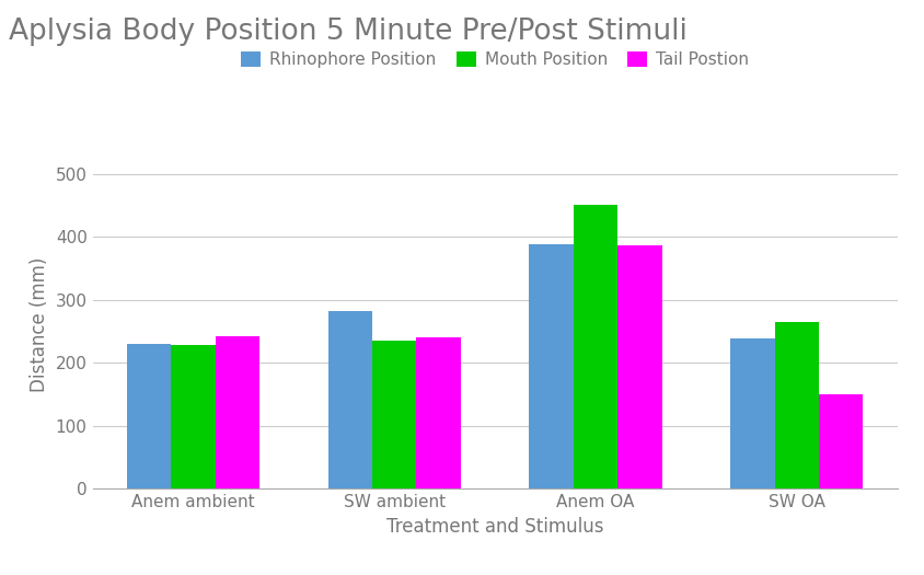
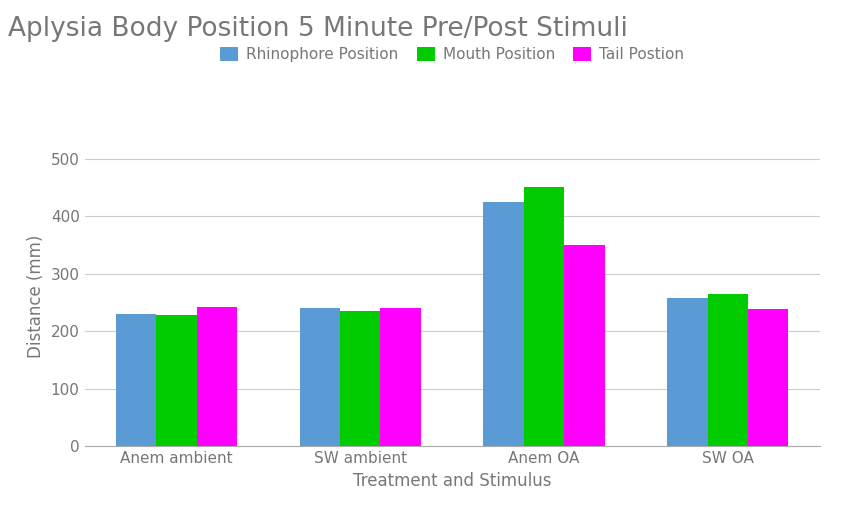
Rhinophore Position/SW ambient: 282 -> 240
Rhinophore Position/Anem OA: 388 -> 425
Tail Postion/Anem OA: 386 -> 350
Rhinophore Position/SW OA: 238 -> 257
Tail Postion/SW OA: 150 -> 238
